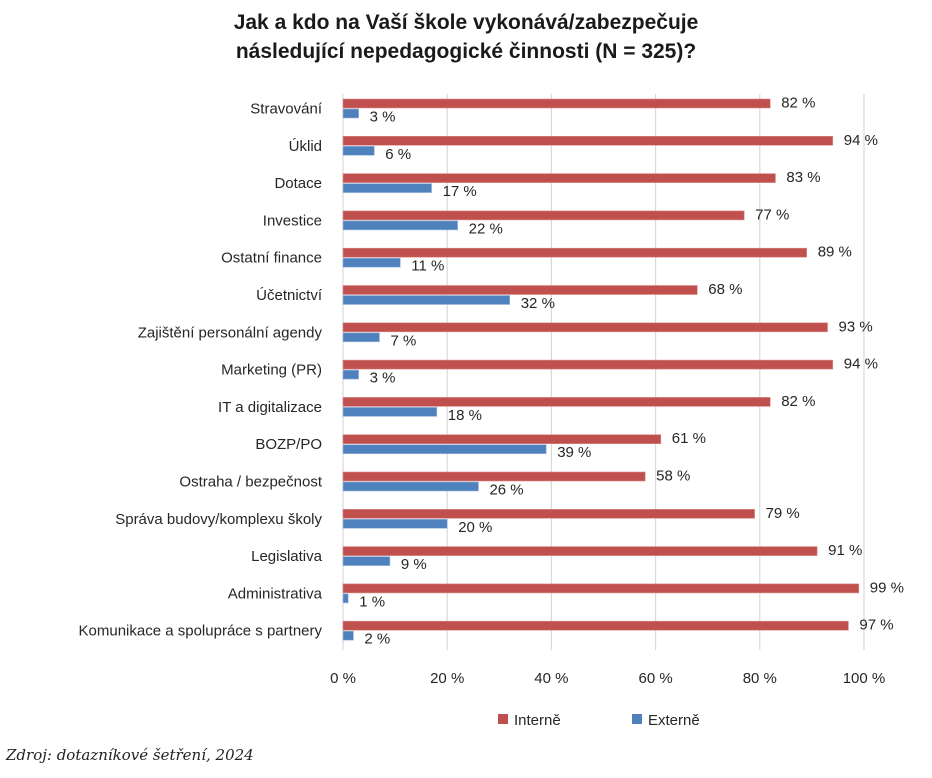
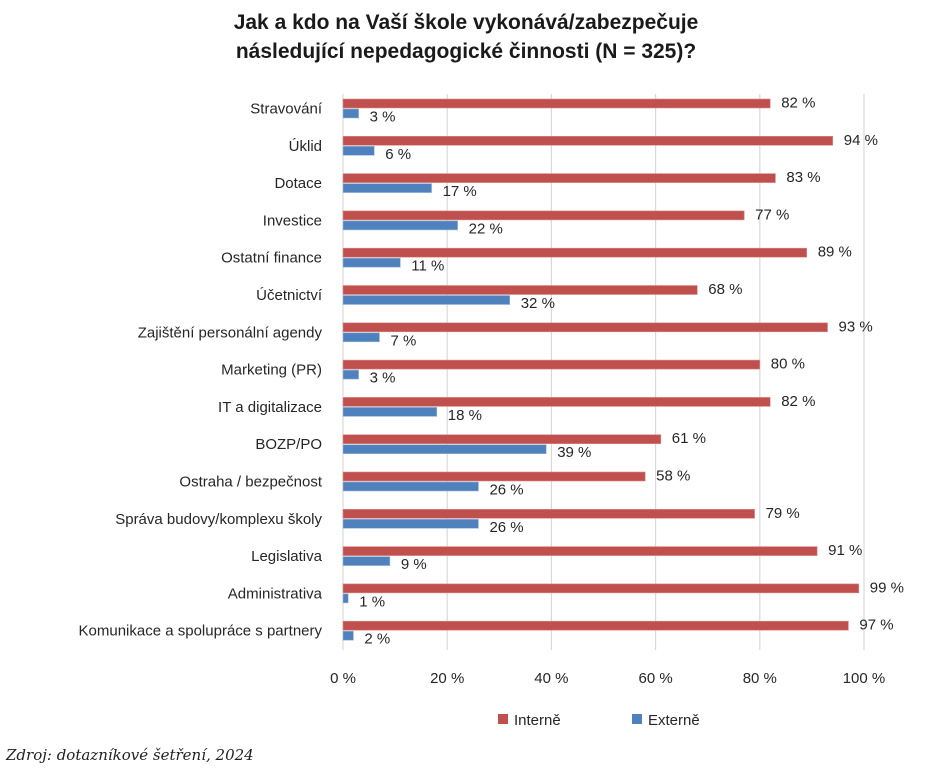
Interně/Marketing (PR): 94 -> 80
Externě/Správa budovy/komplexu školy: 20 -> 26
